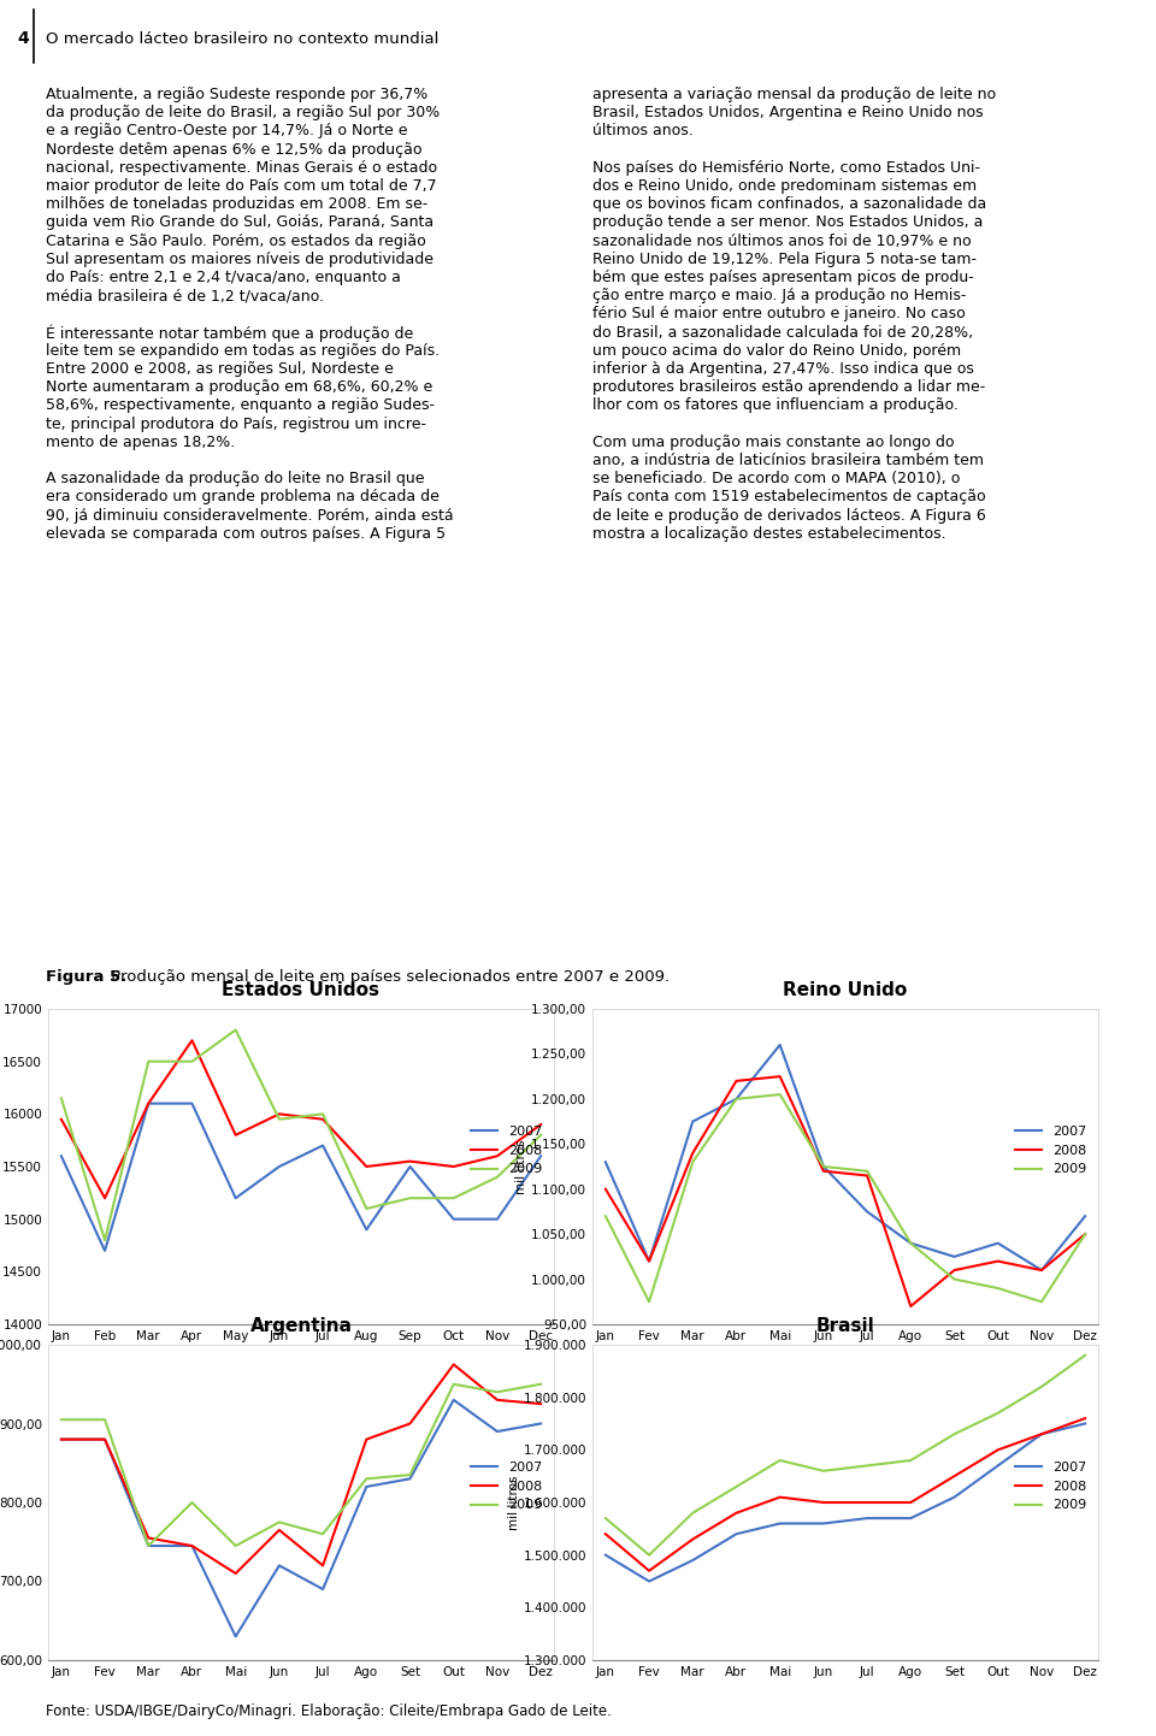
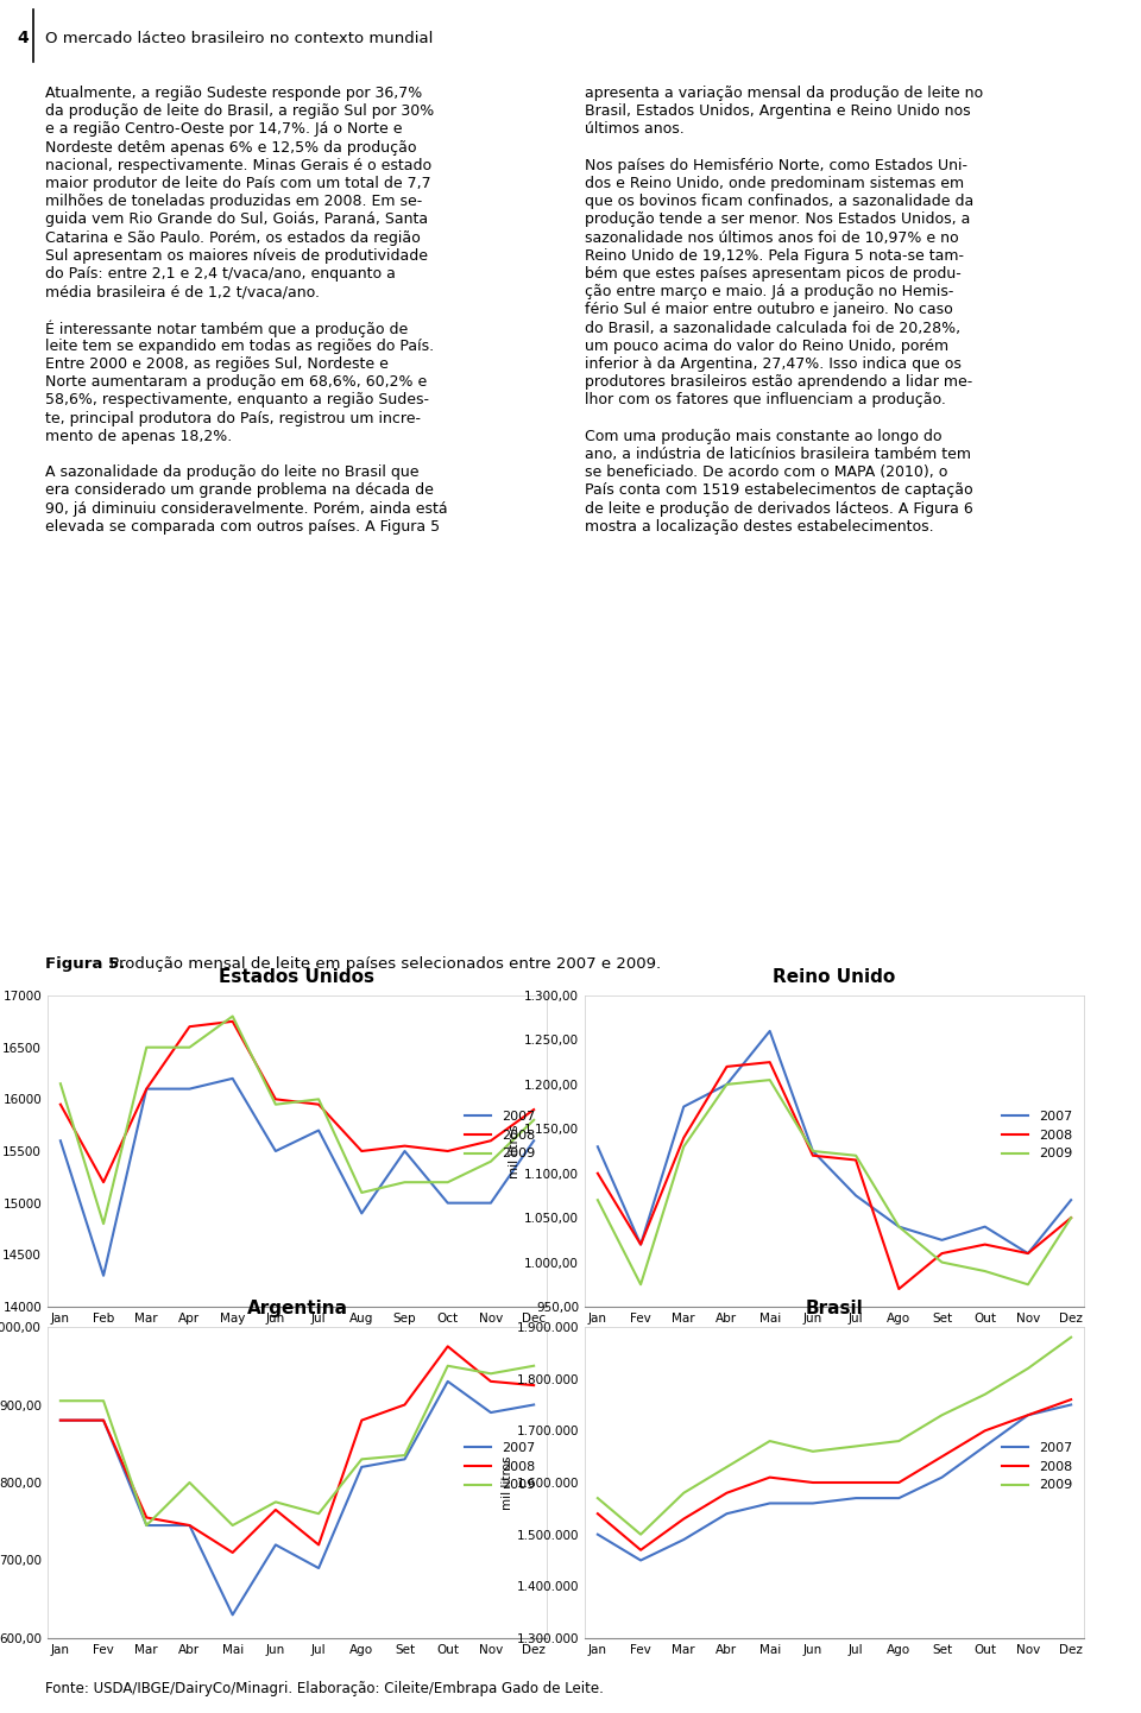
2007/Feb: 14700 -> 14300
2007/May: 15200 -> 16200
2008/May: 15800 -> 16750
